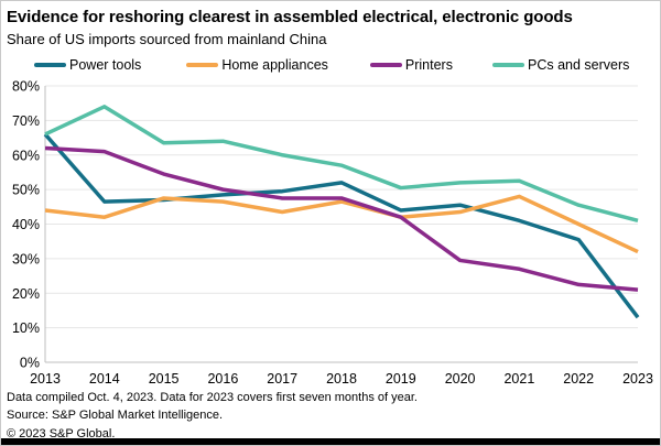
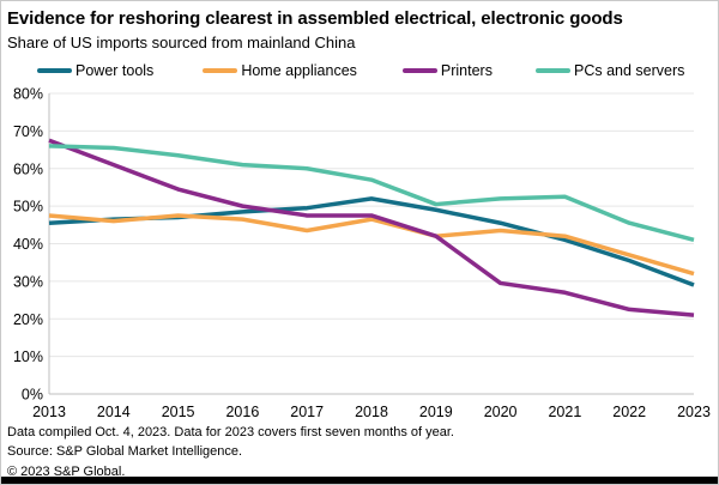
Power tools/2013: 66% -> 46%
Home appliances/2013: 44% -> 48%
Printers/2013: 62% -> 68%
Home appliances/2014: 42% -> 46%
PCs and servers/2014: 74% -> 66%
PCs and servers/2016: 64% -> 61%
Power tools/2019: 44% -> 49%
Home appliances/2021: 48% -> 42%
Home appliances/2022: 40% -> 37%
Power tools/2023: 13% -> 29%
